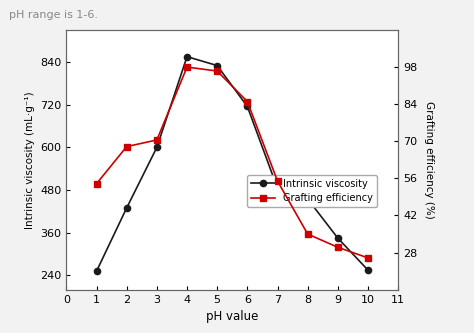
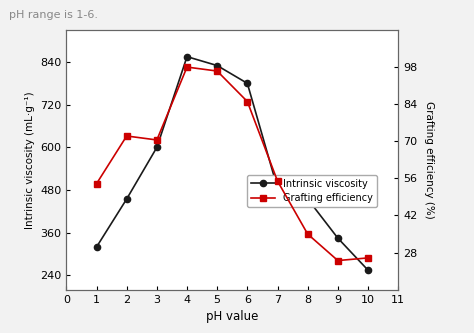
Intrinsic viscosity/1: 252 -> 320
Intrinsic viscosity/2: 430 -> 455
Grafting efficiency/2: 68.0 -> 72.0
Intrinsic viscosity/6: 715 -> 780
Grafting efficiency/9: 30.0 -> 25.0
